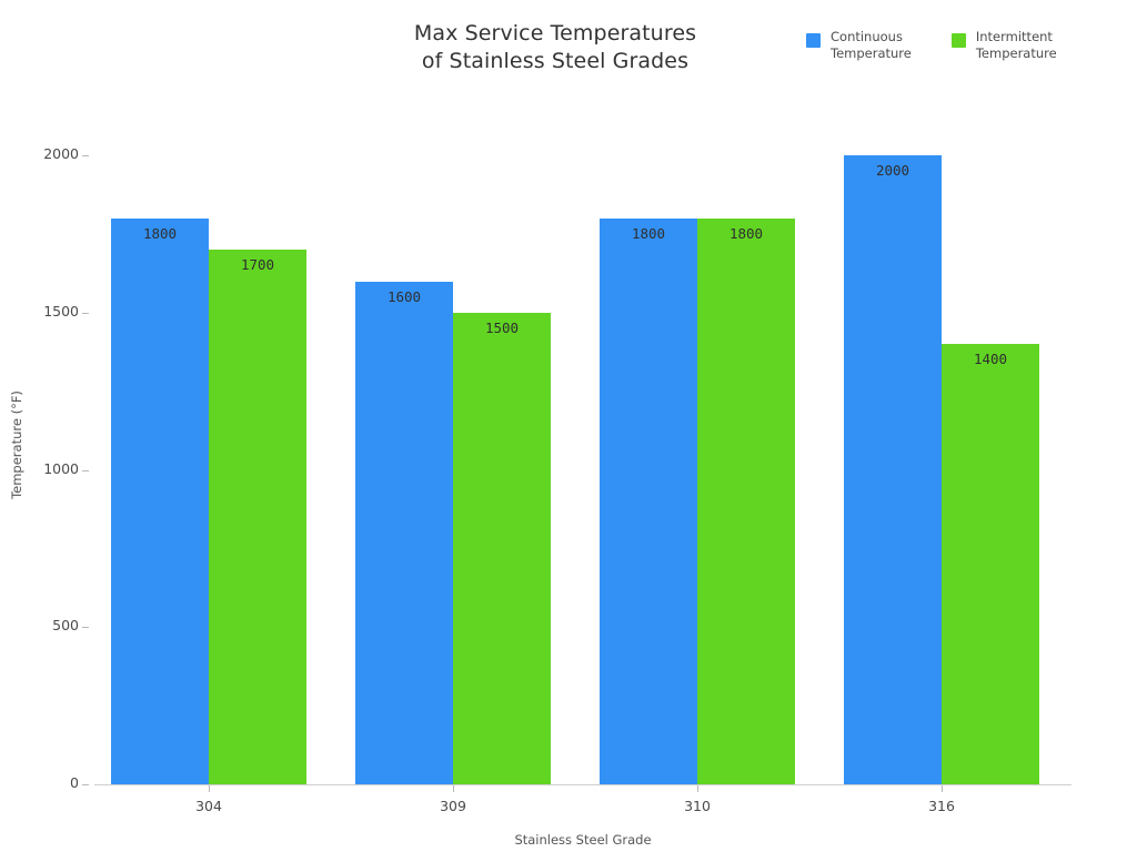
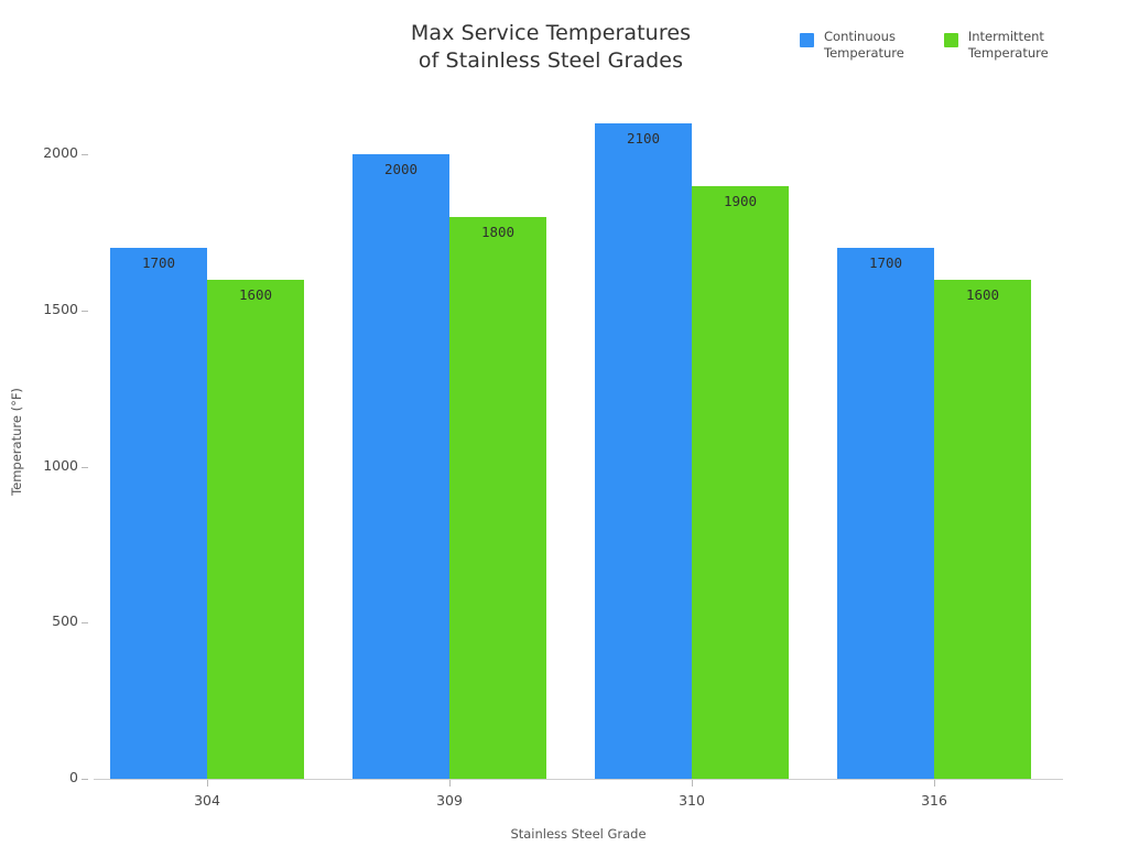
Continuous Temperature/304: 1800 -> 1700
Intermittent Temperature/304: 1700 -> 1600
Continuous Temperature/309: 1600 -> 2000
Intermittent Temperature/309: 1500 -> 1800
Continuous Temperature/310: 1800 -> 2100
Intermittent Temperature/310: 1800 -> 1900
Continuous Temperature/316: 2000 -> 1700
Intermittent Temperature/316: 1400 -> 1600
